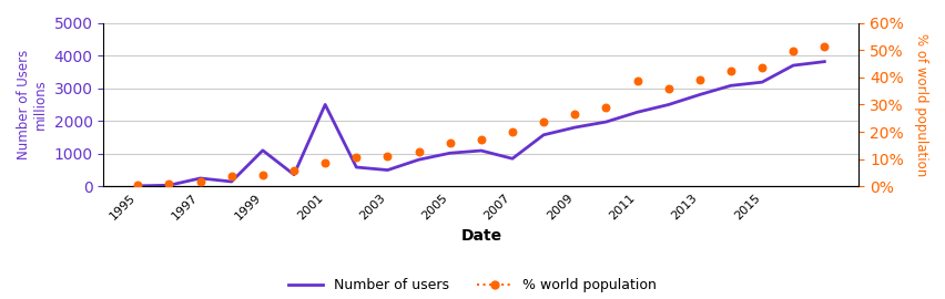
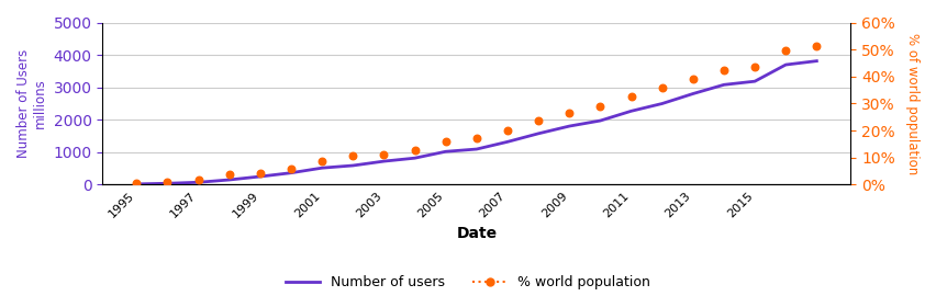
Number of users/1997: 250 -> 70
Number of users/1999: 1100 -> 250
Number of users/2001: 2500 -> 510
Number of users/2003: 500 -> 720
Number of users/2007: 850 -> 1320
% world population/2011: 38.5% -> 32.7%
